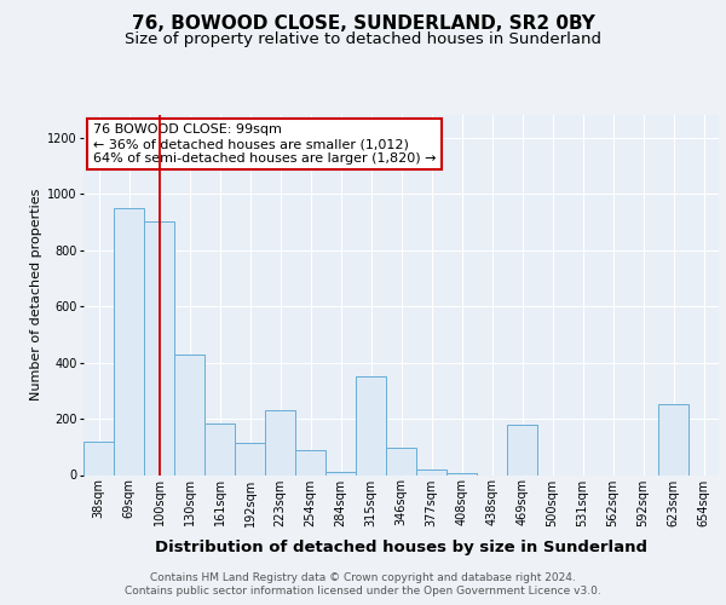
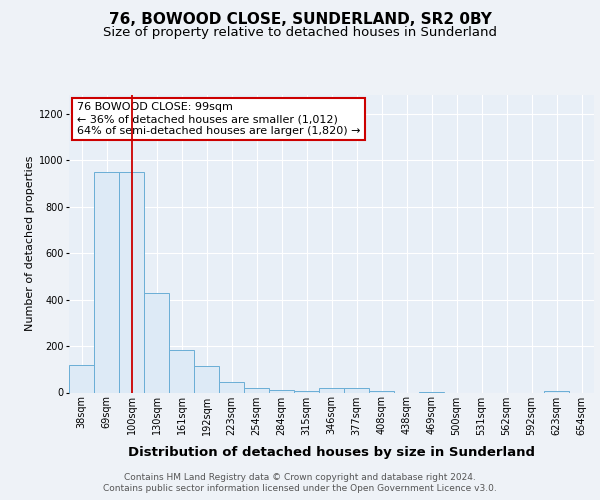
100sqm: 900 -> 950
223sqm: 230 -> 47
254sqm: 90 -> 18
315sqm: 350 -> 5
346sqm: 95 -> 18
469sqm: 180 -> 4
623sqm: 250 -> 8
